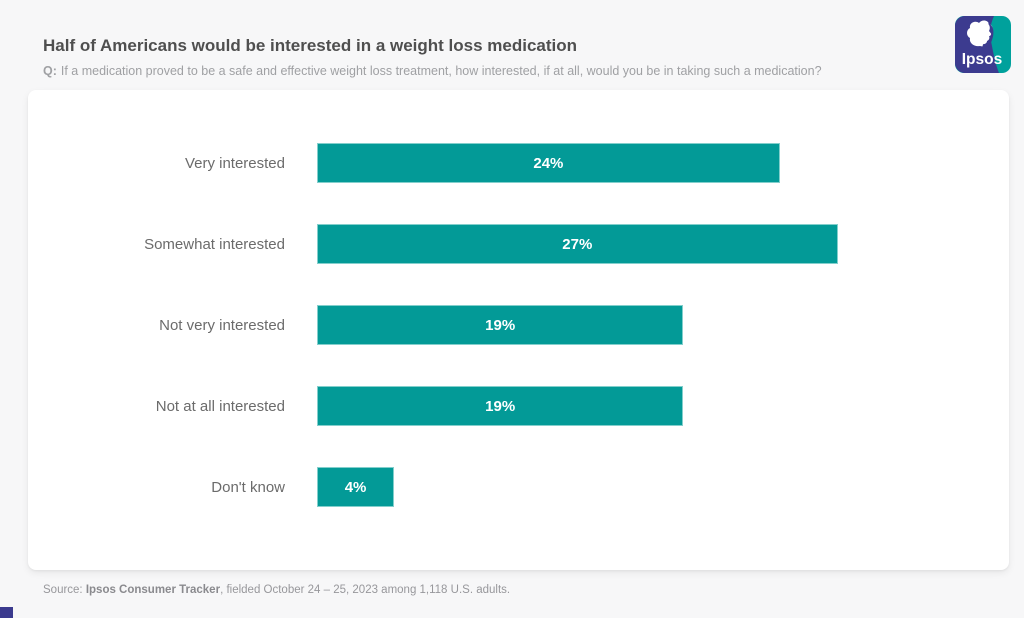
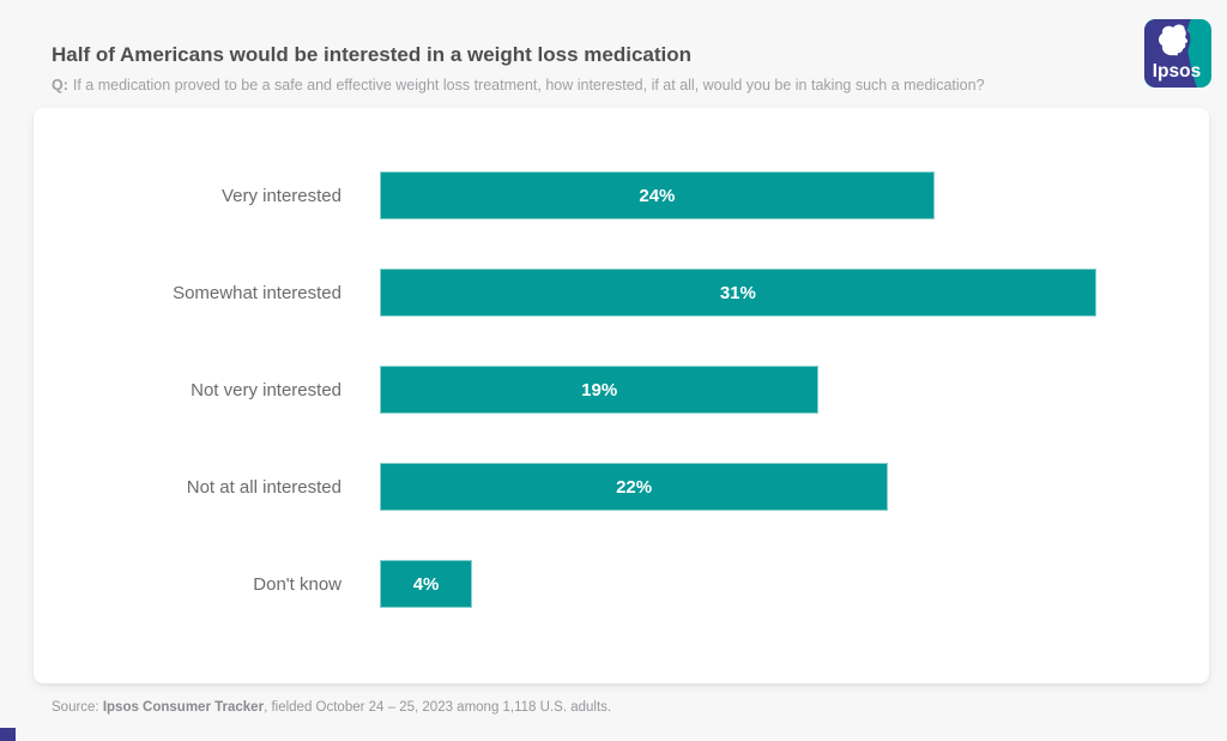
Somewhat interested: 27% -> 31%
Not at all interested: 19% -> 22%
